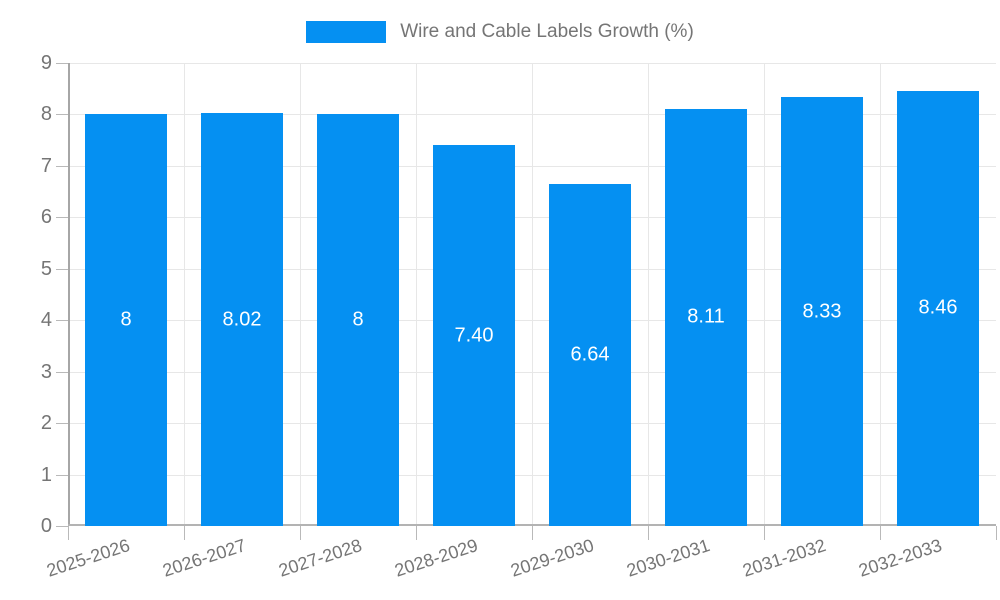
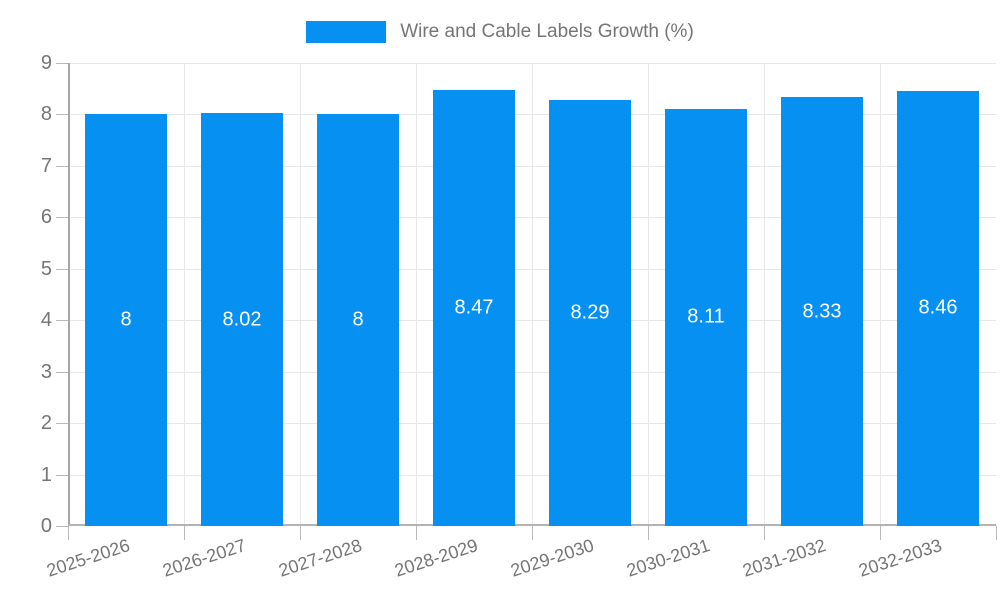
2028-2029: 7.40 -> 8.47
2029-2030: 6.64 -> 8.29
